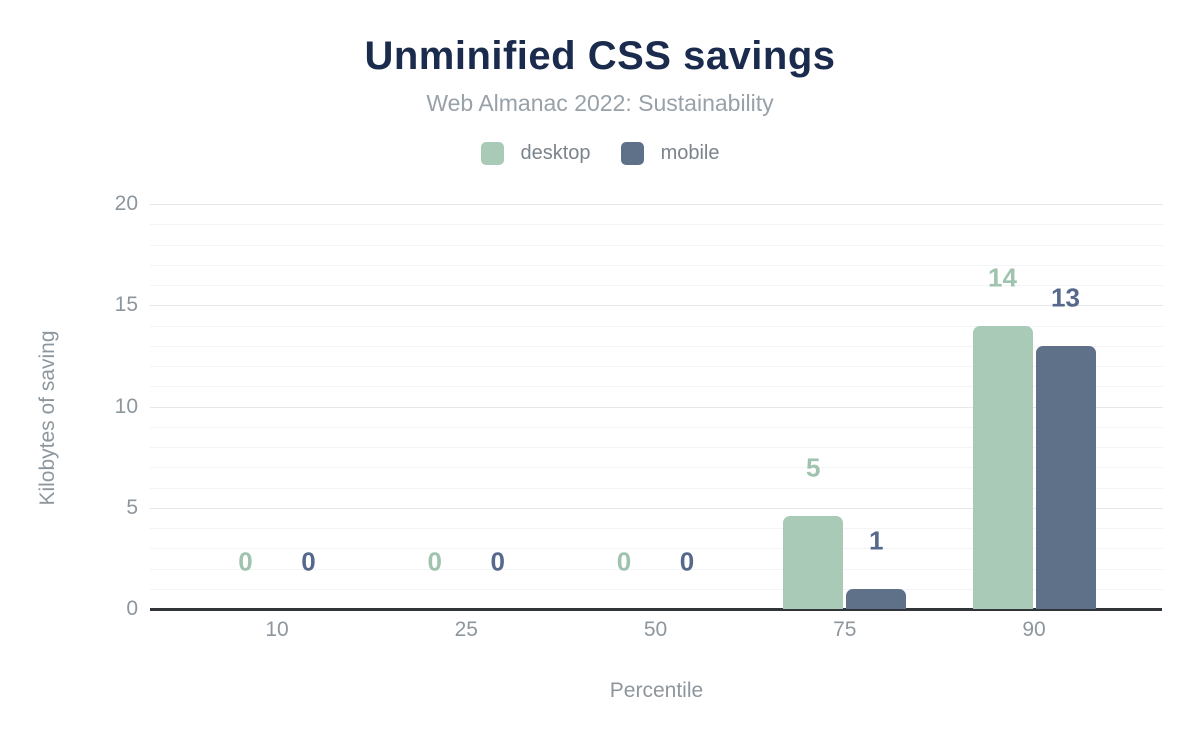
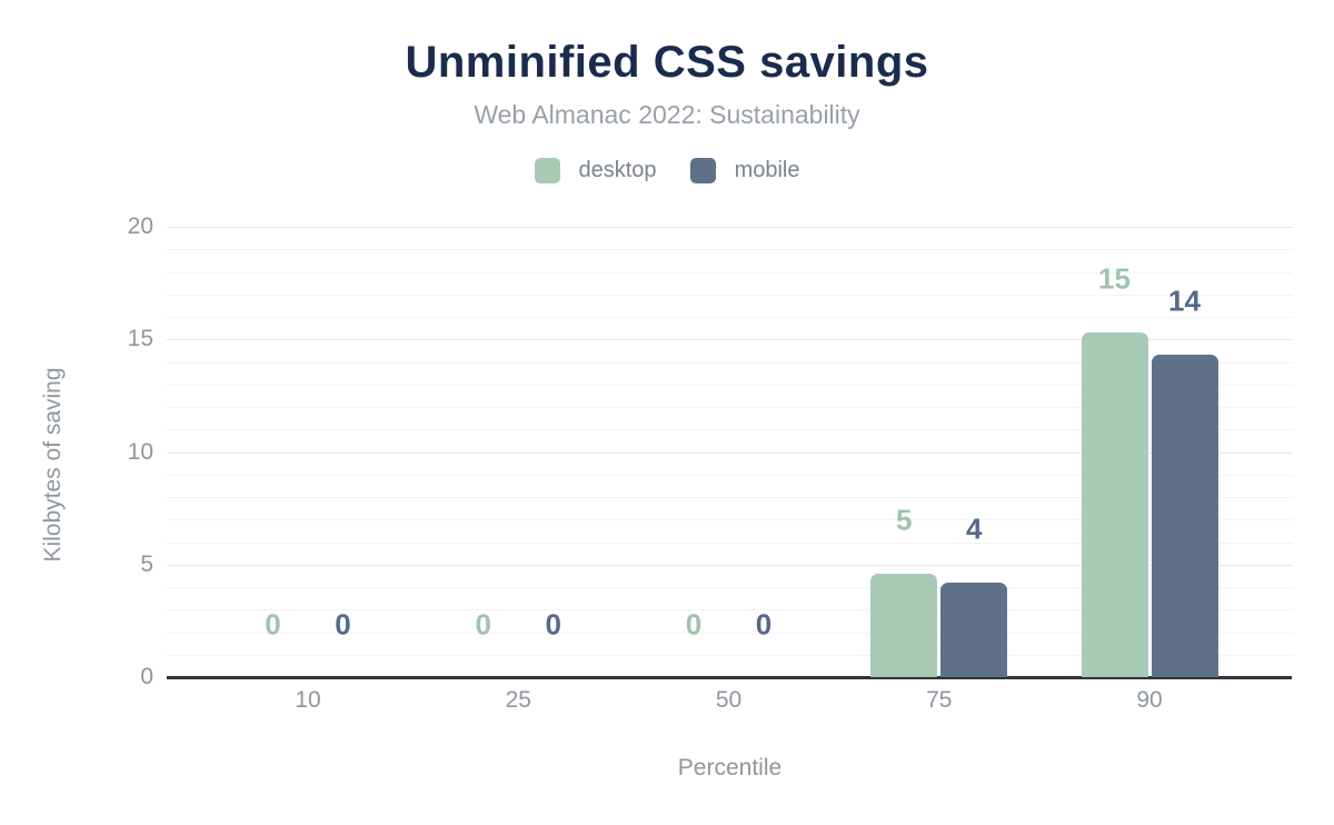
mobile/75: 1 -> 4
desktop/90: 14 -> 15
mobile/90: 13 -> 14
